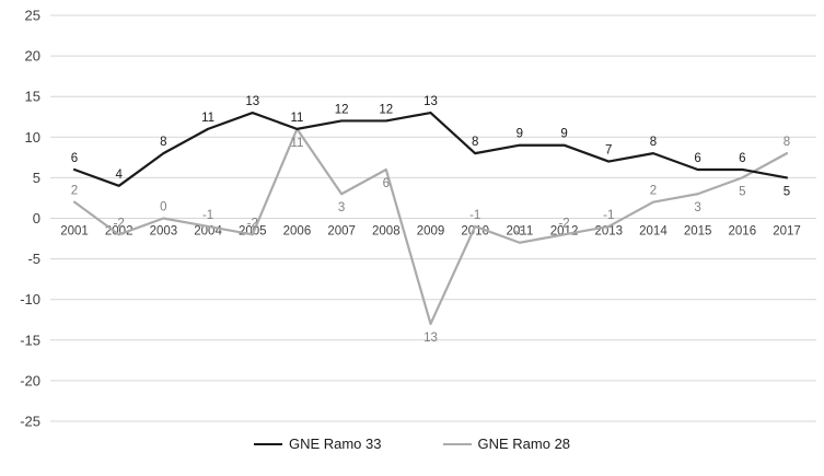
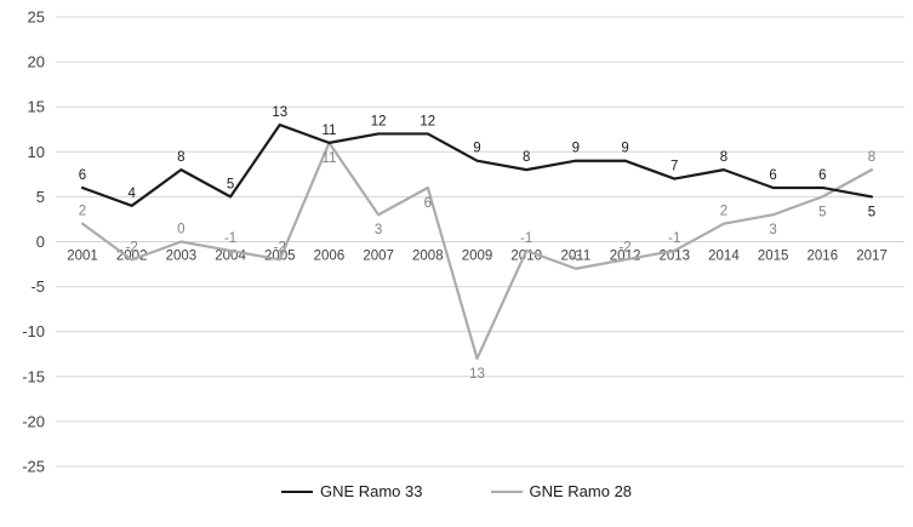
GNE Ramo 33/2004: 11 -> 5
GNE Ramo 33/2009: 13 -> 9
